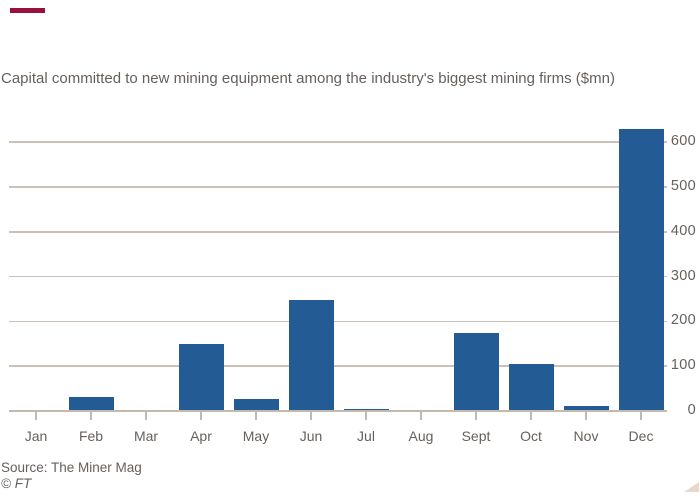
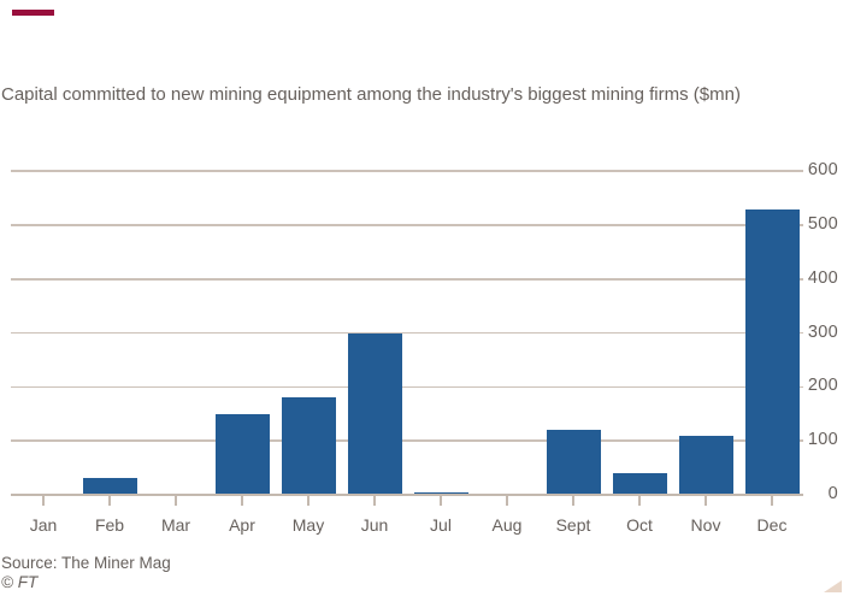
May: 30 -> 180
Jun: 250 -> 300
Sept: 170 -> 120
Oct: 100 -> 40
Nov: 10 -> 110
Dec: 630 -> 530
